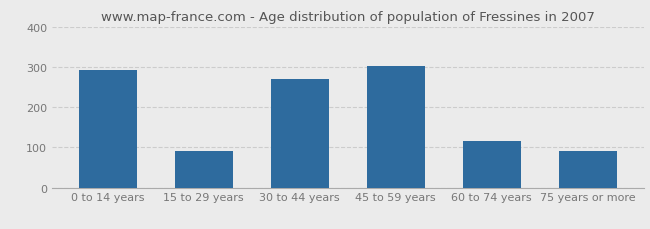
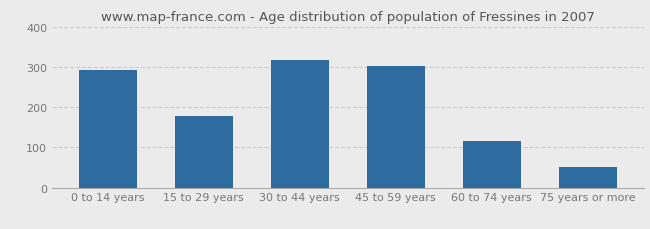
15 to 29 years: 90 -> 178
30 to 44 years: 270 -> 317
75 years or more: 90 -> 50
